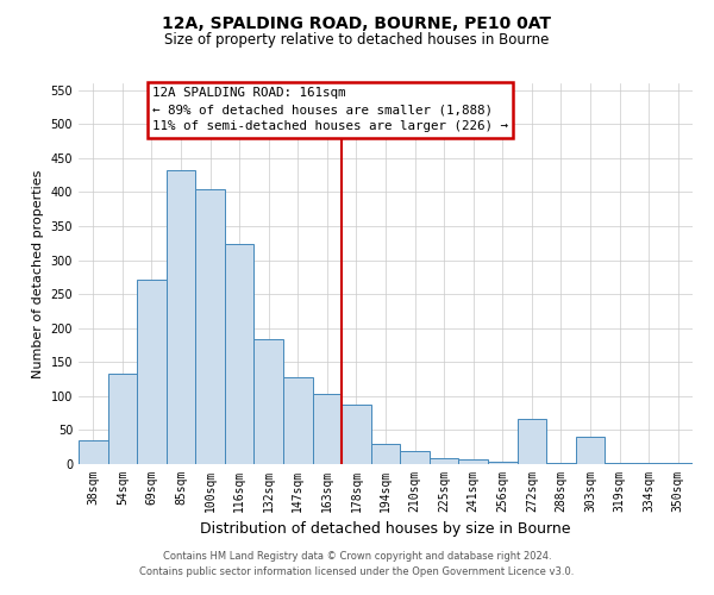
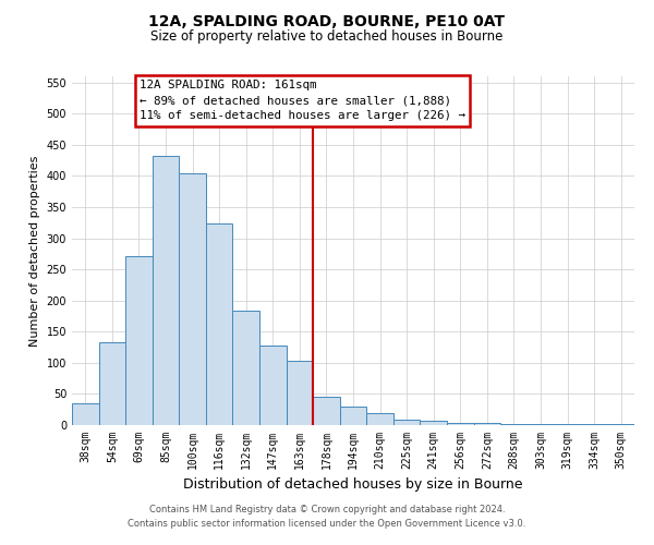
178sqm: 88 -> 46
272sqm: 66 -> 4
303sqm: 40 -> 1
